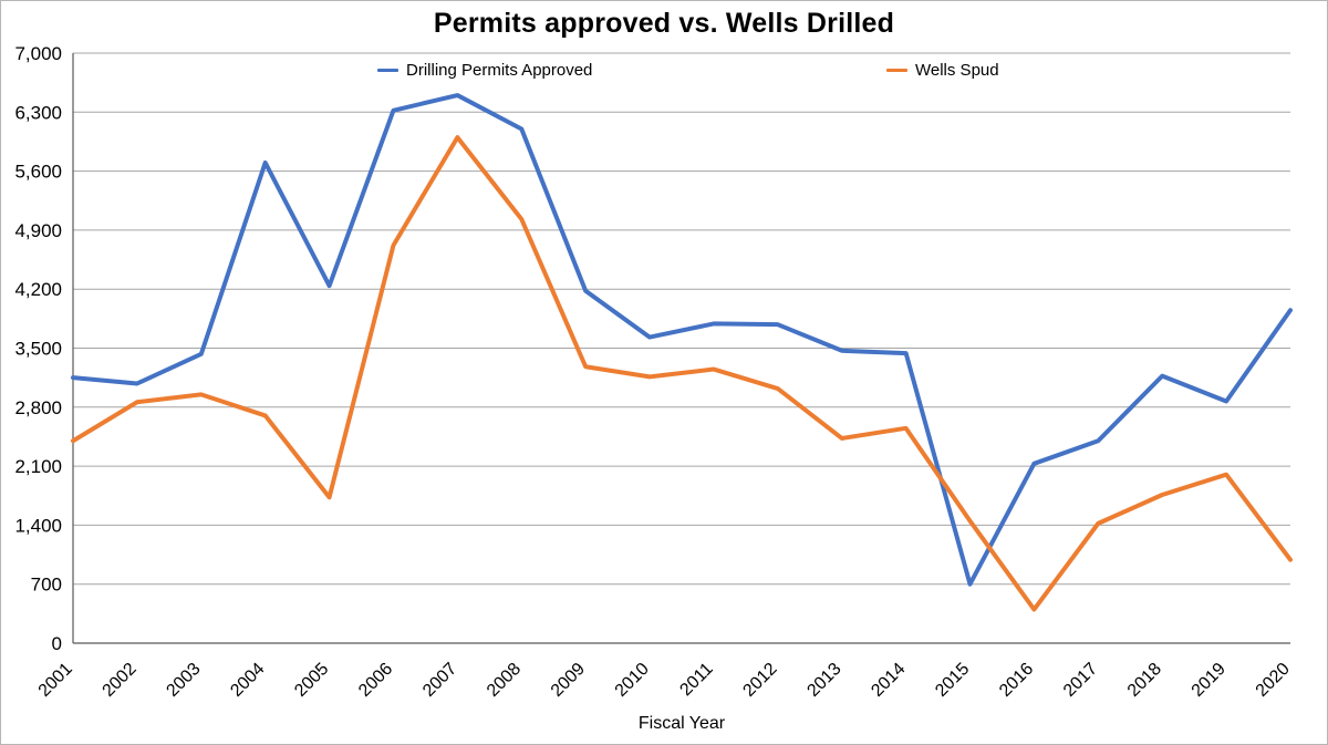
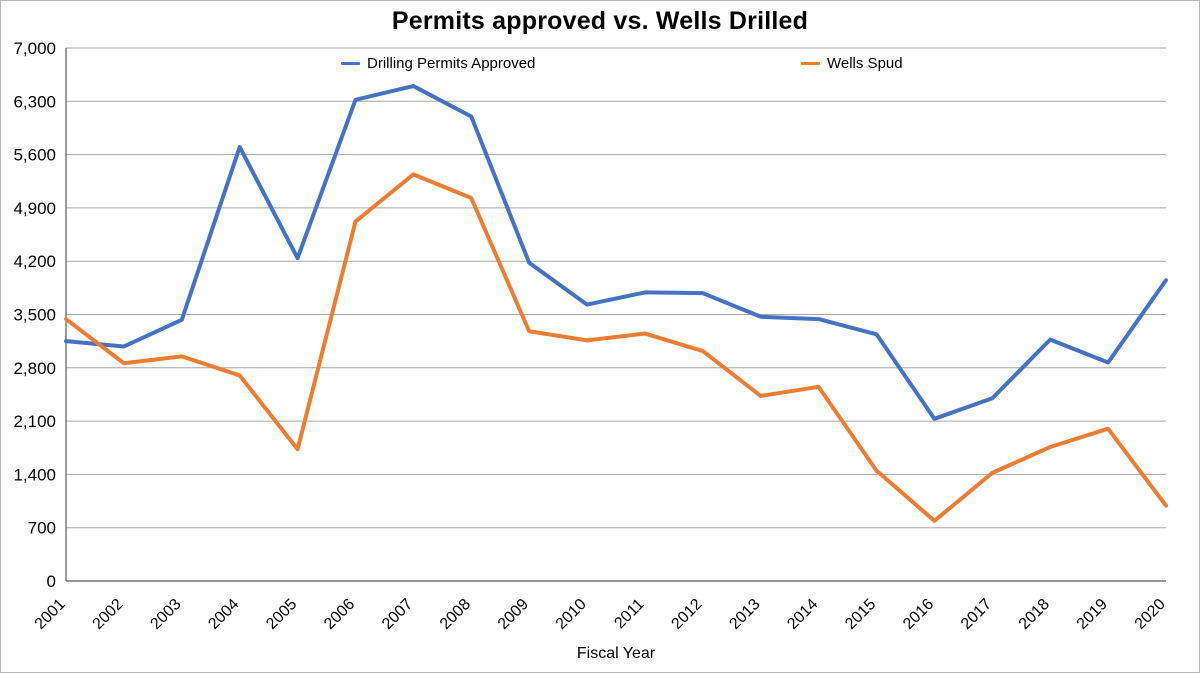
Wells Spud/2001: 2400 -> 3400
Wells Spud/2007: 6000 -> 5300
Drilling Permits Approved/2015: 700 -> 3200
Wells Spud/2016: 400 -> 800
